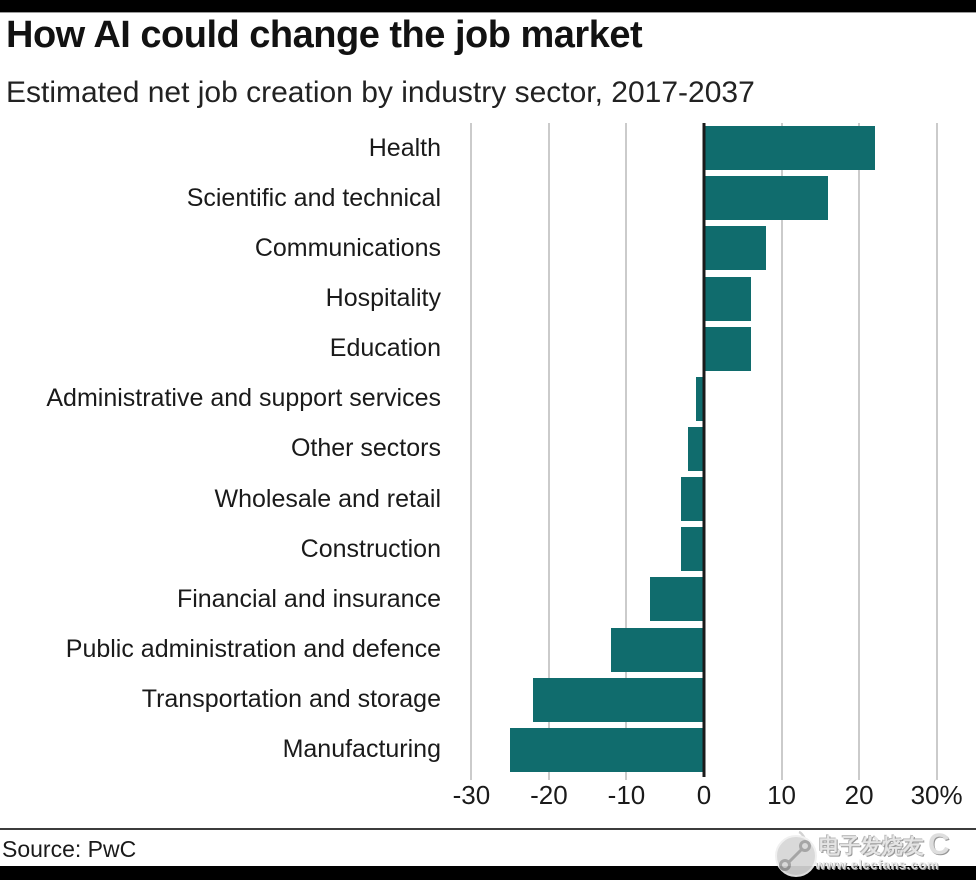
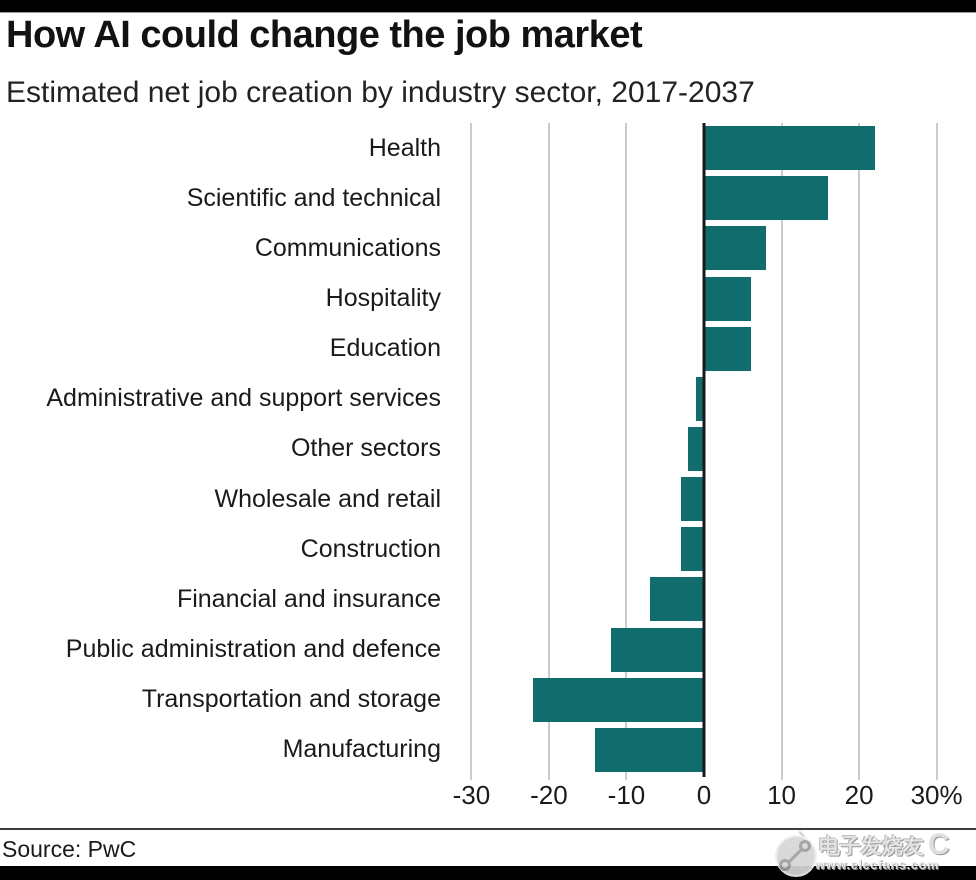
Manufacturing: -25% -> -14%
